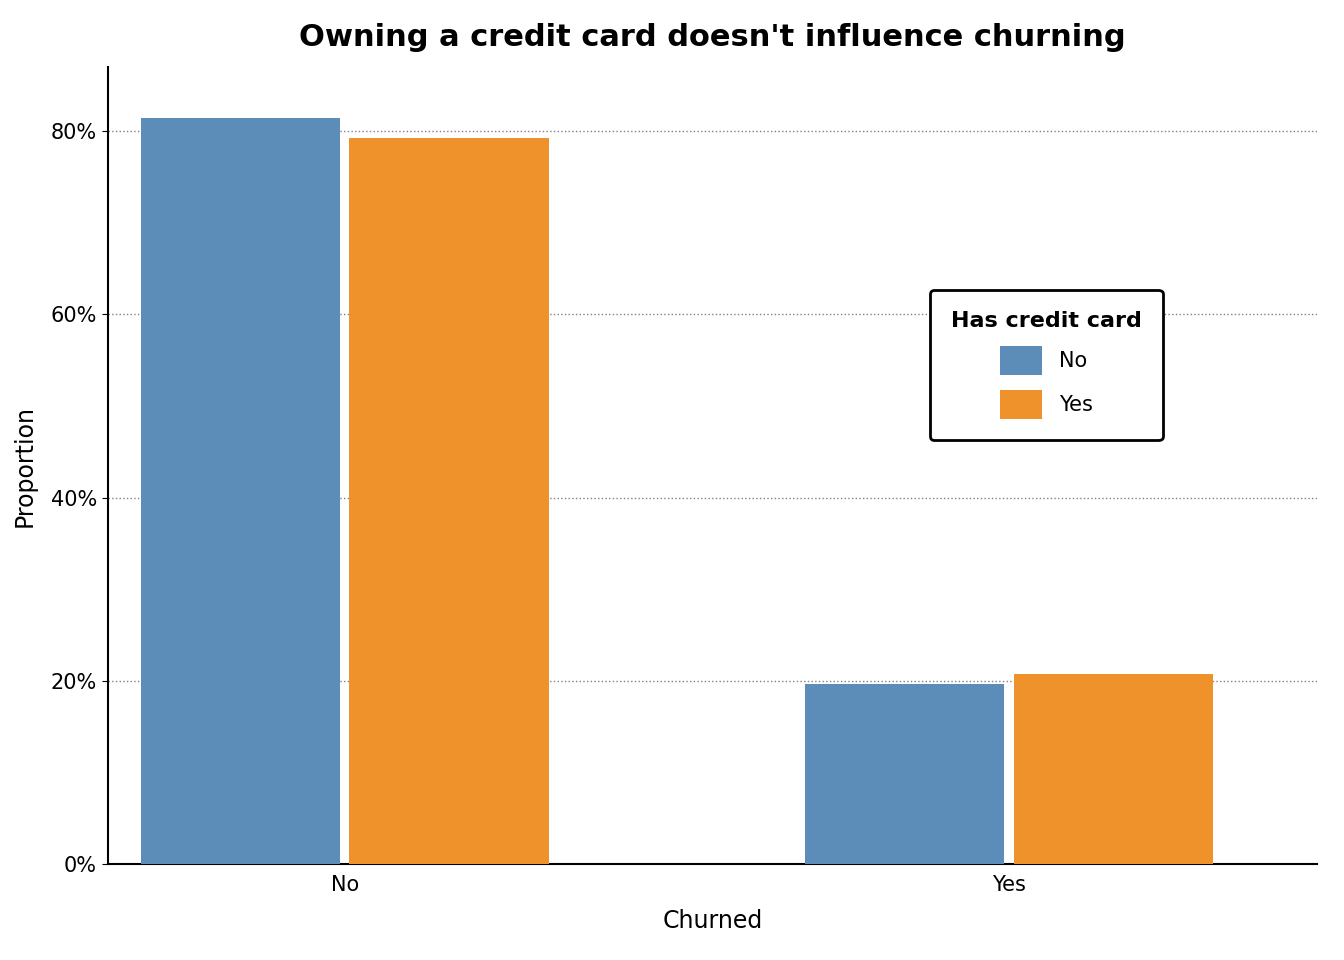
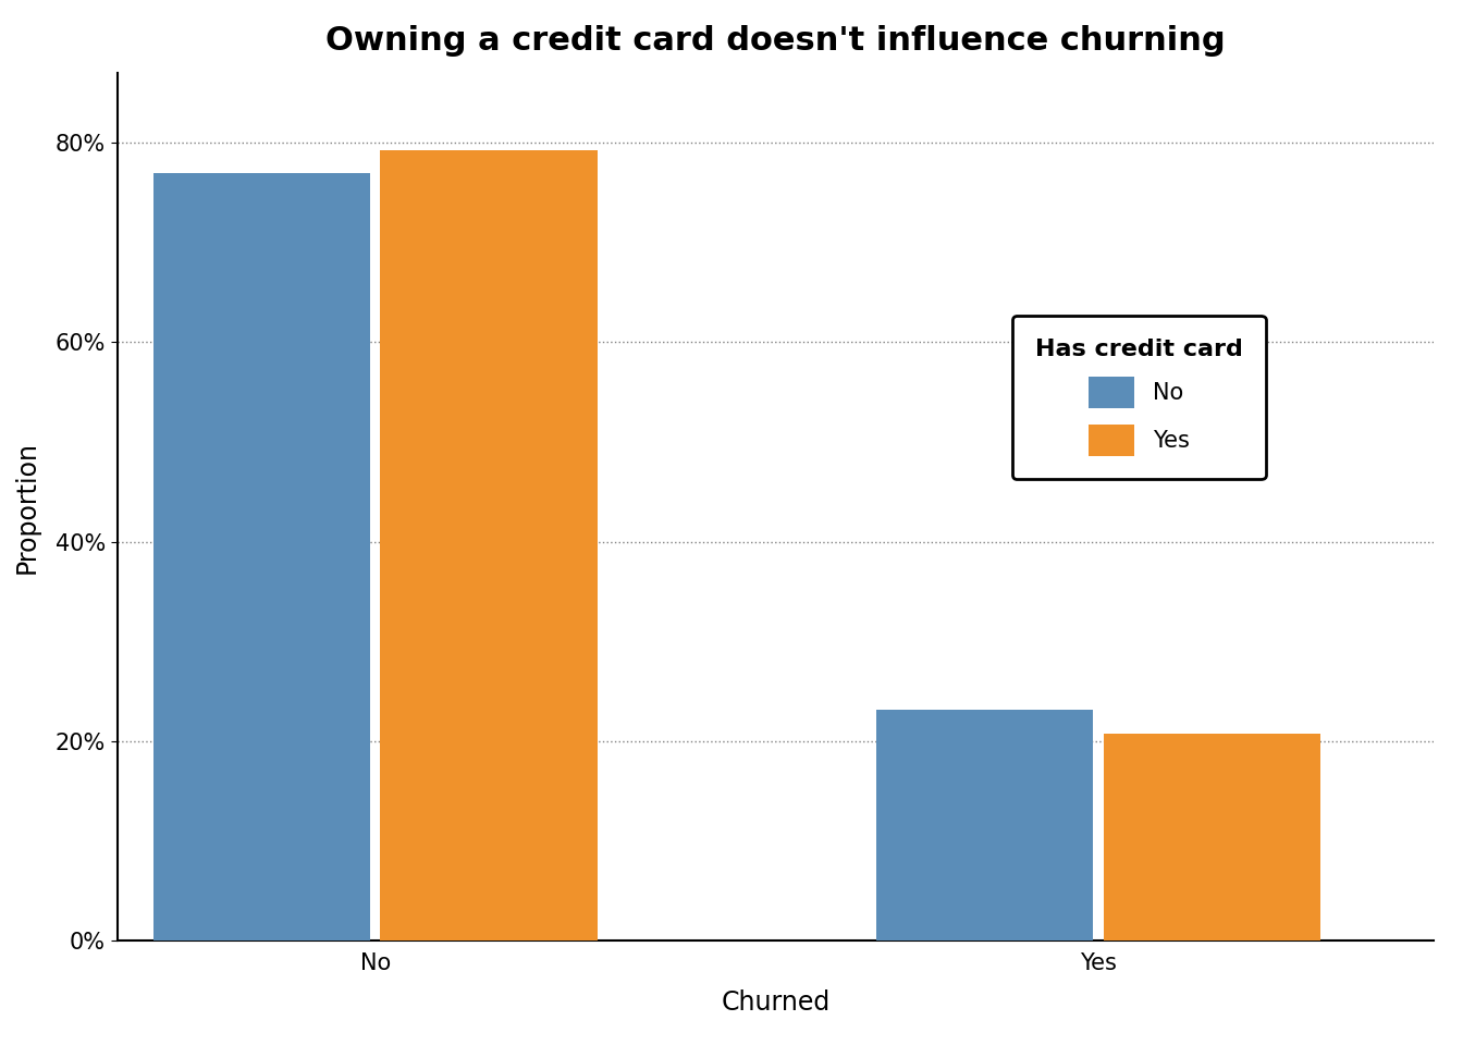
No/No: 81.4% -> 77.0%
No/Yes: 19.6% -> 23.2%
